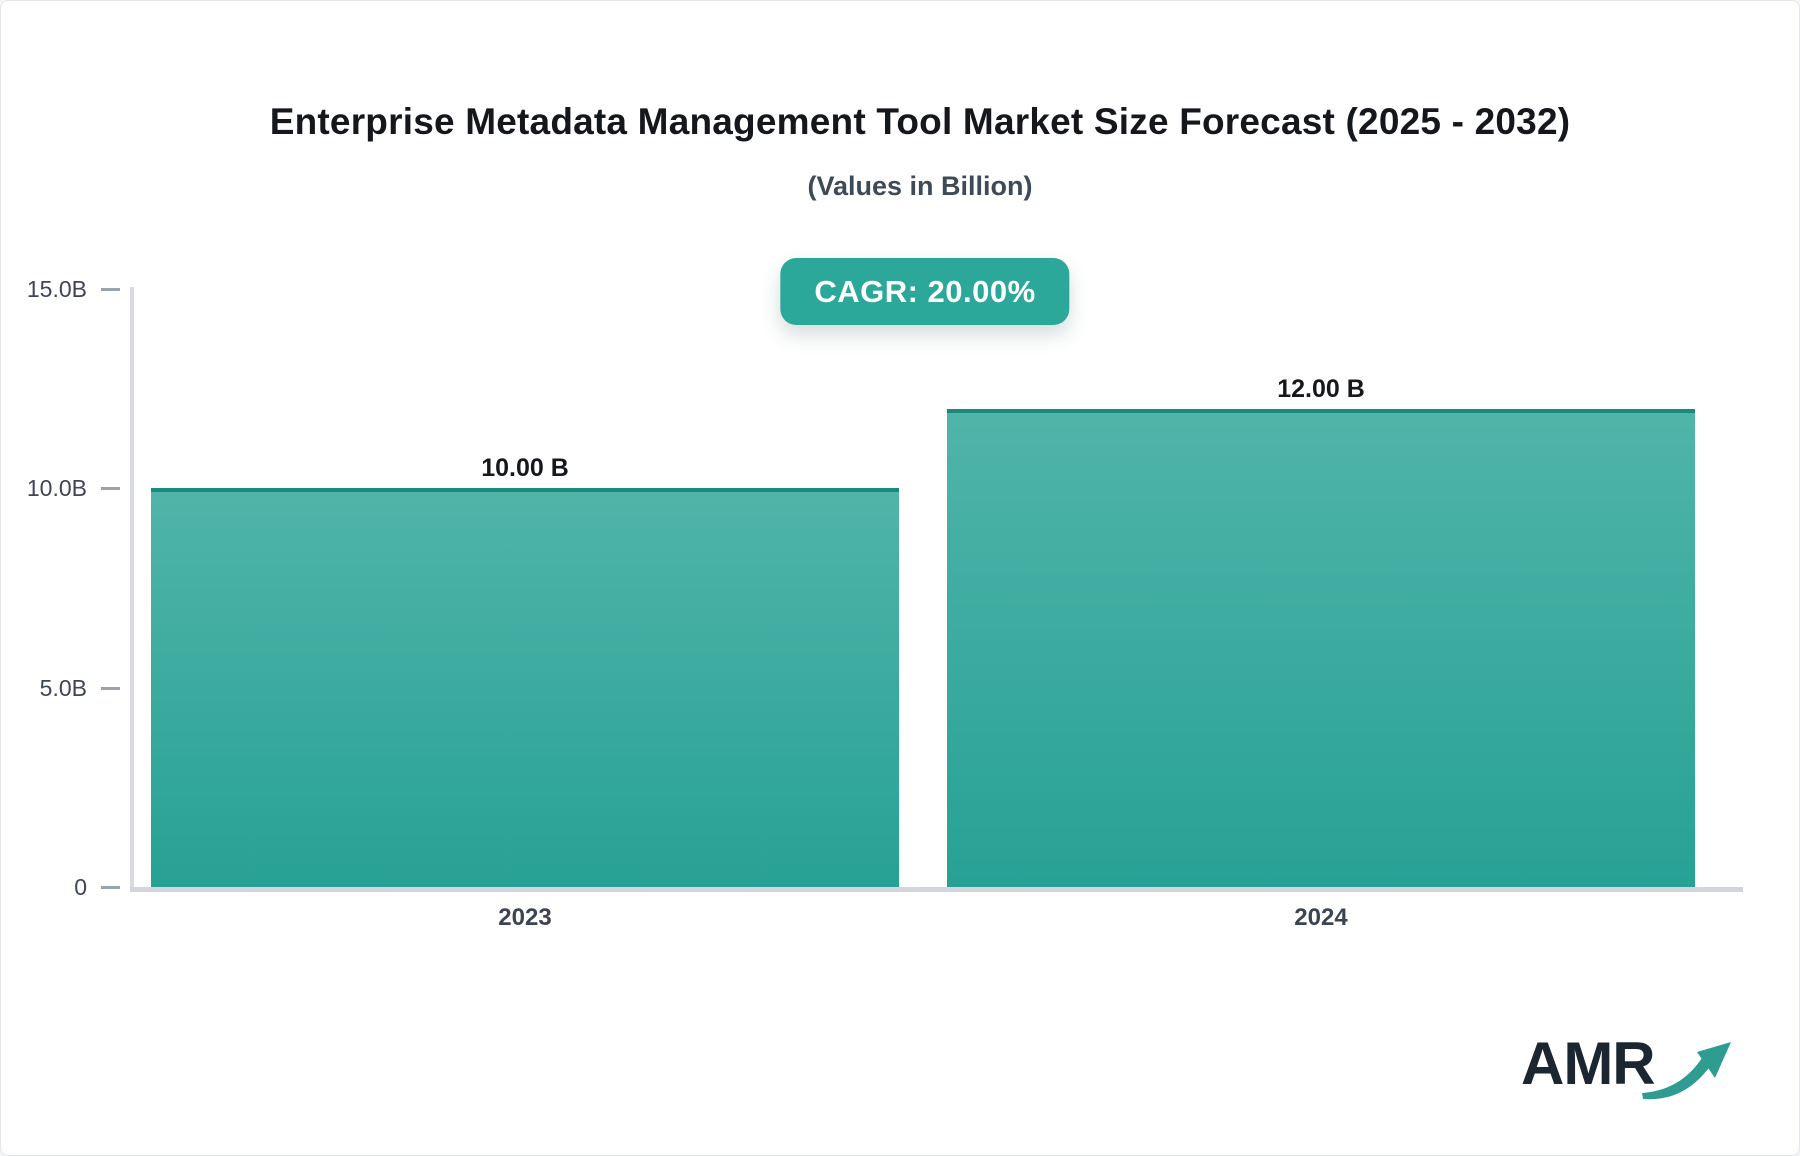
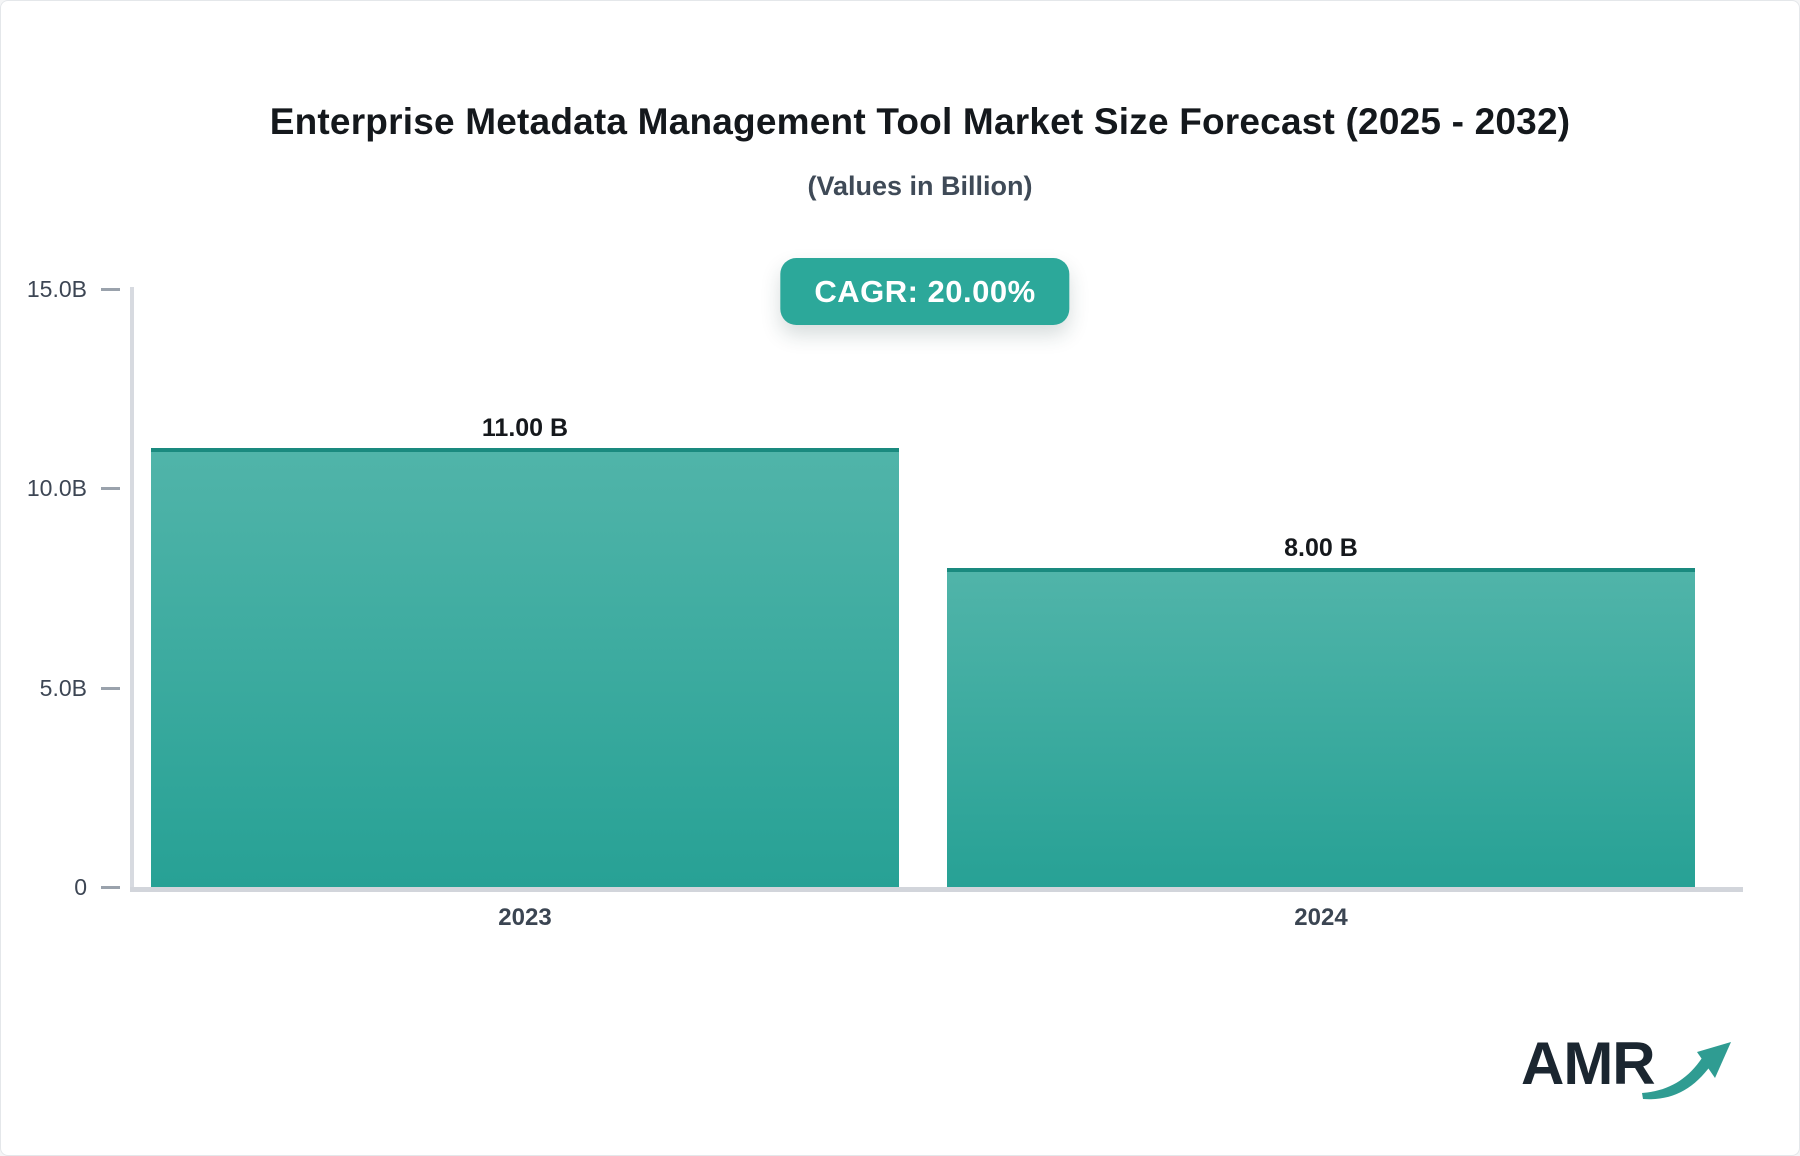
2023: 10.00 -> 11.00
2024: 12.00 -> 8.00
